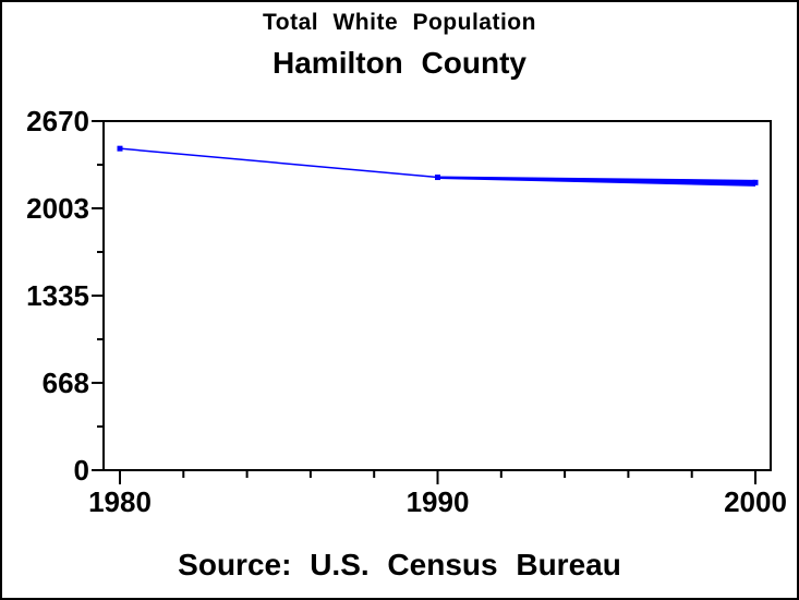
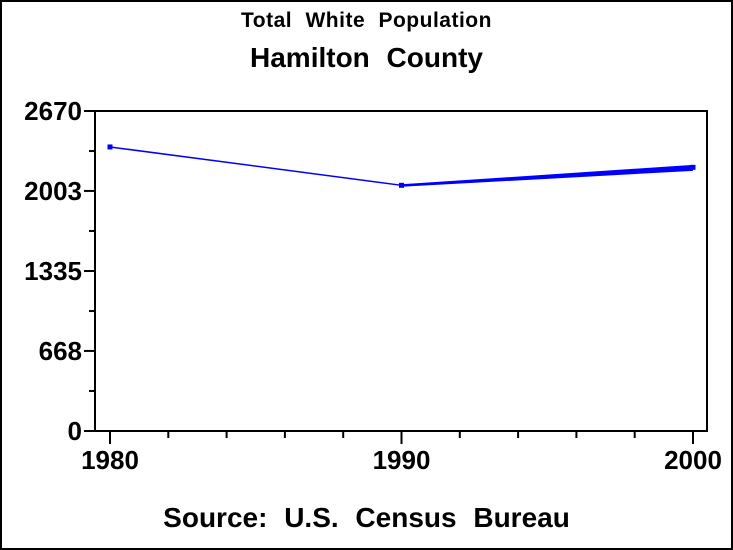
1980: 2460 -> 2370
1990: 2240 -> 2050
